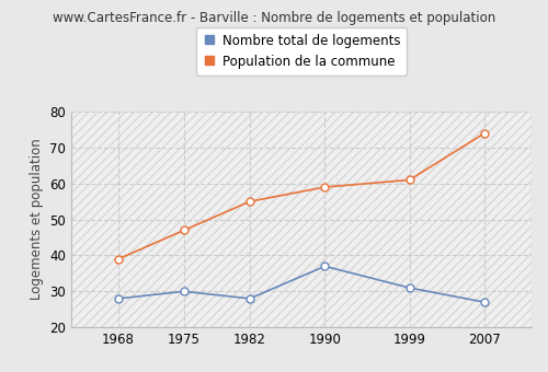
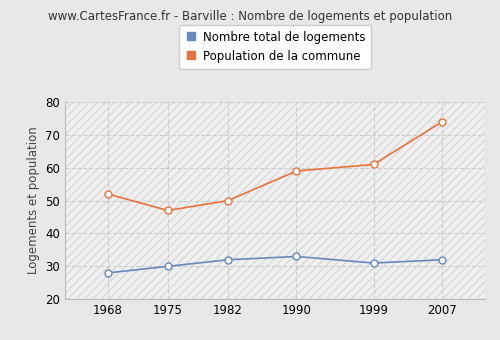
Population de la commune/1968: 39 -> 52
Nombre total de logements/1982: 28 -> 32
Population de la commune/1982: 55 -> 50
Nombre total de logements/1990: 37 -> 33
Nombre total de logements/2007: 27 -> 32
